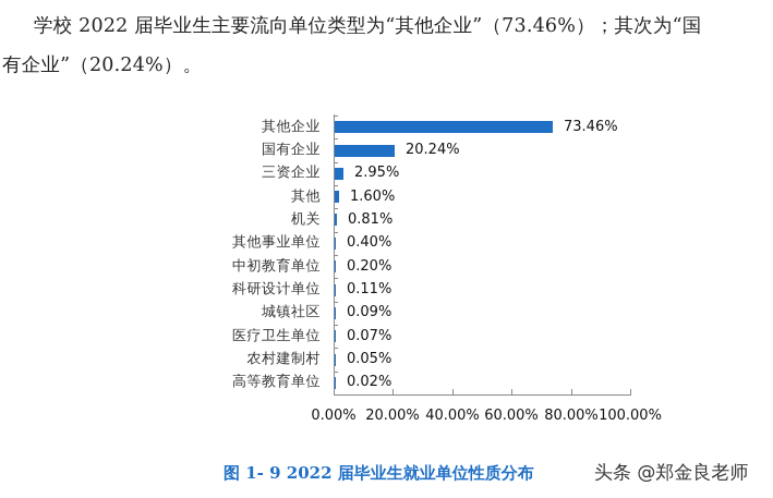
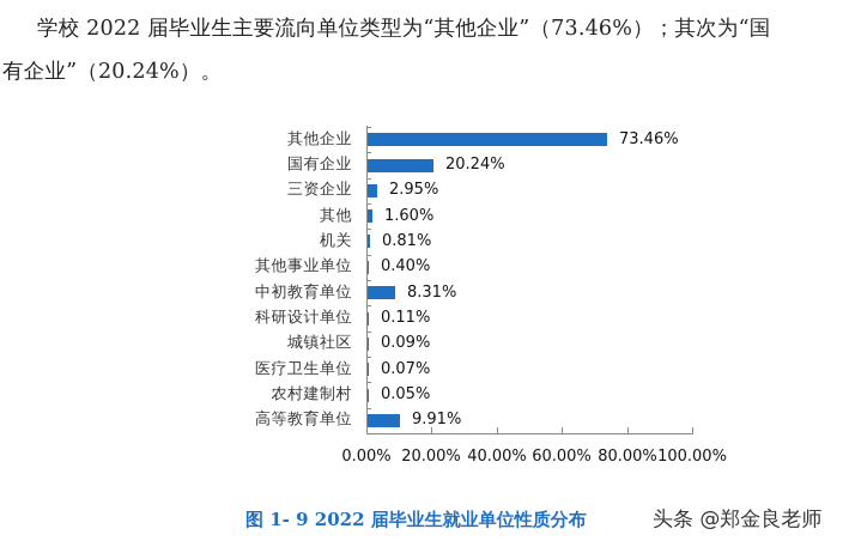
中初教育单位: 0.20% -> 8.31%
高等教育单位: 0.02% -> 9.91%
